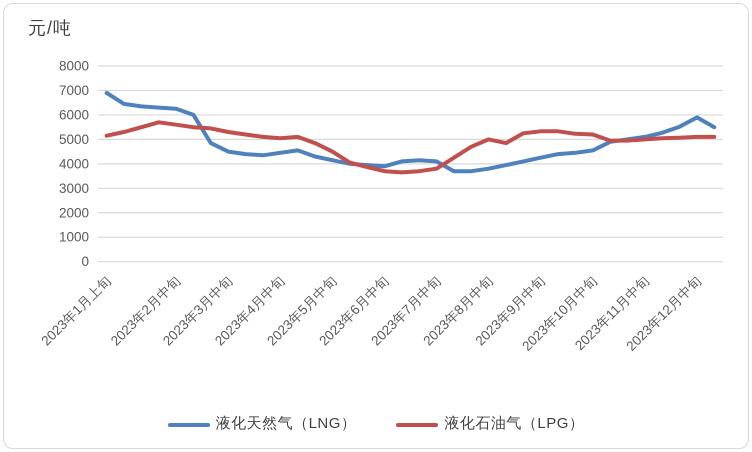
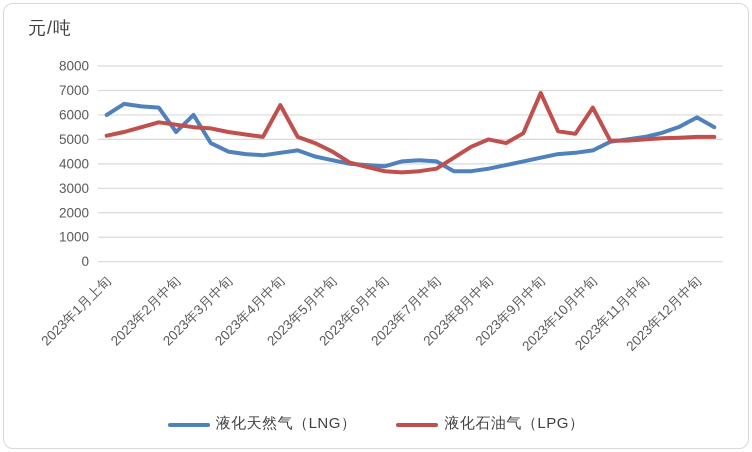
液化天然气（LNG）/2023年1月上旬: 6900 -> 6000
液化天然气（LNG）/2023年2月中旬: 6200 -> 5300
液化石油气（LPG）/2023年4月中旬: 5000 -> 6400
液化石油气（LPG）/2023年9月中旬: 5300 -> 6900
液化石油气（LPG）/2023年10月中旬: 5200 -> 6300
